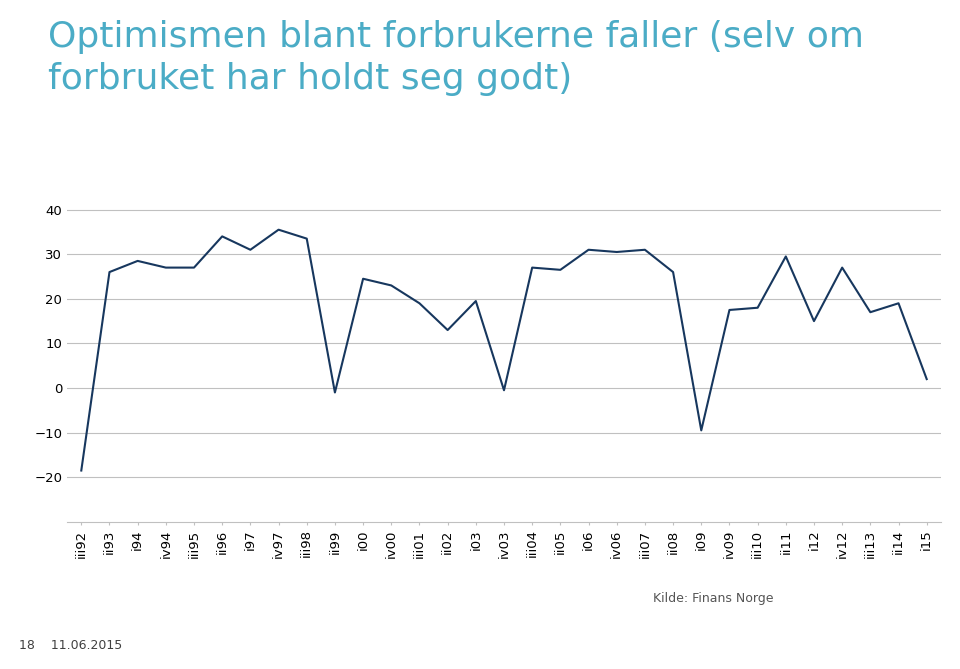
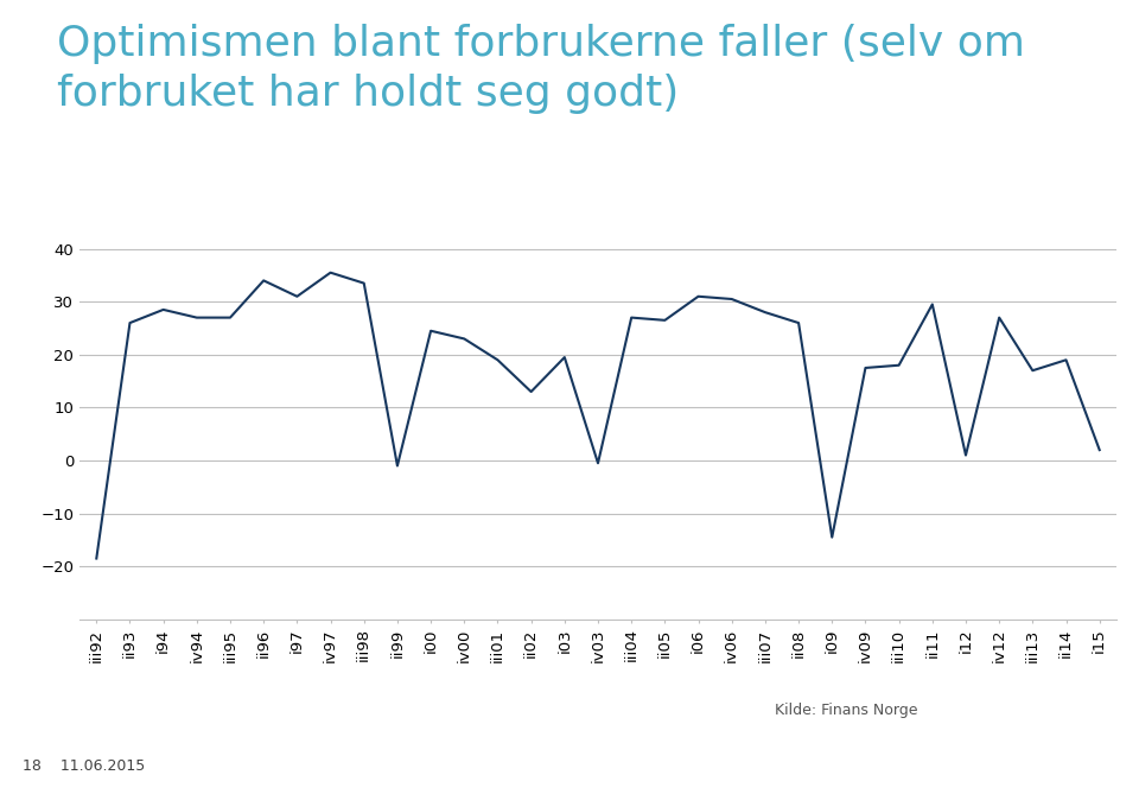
iii07: 31.0 -> 28.0
i09: -9.5 -> -14.5
i12: 15.0 -> 1.0
